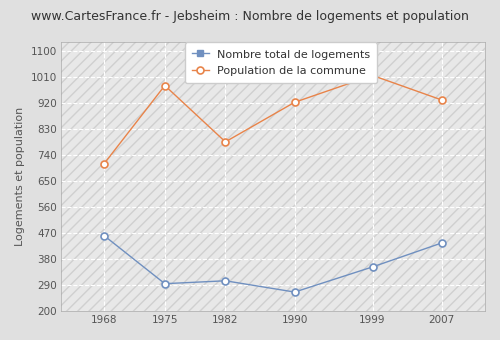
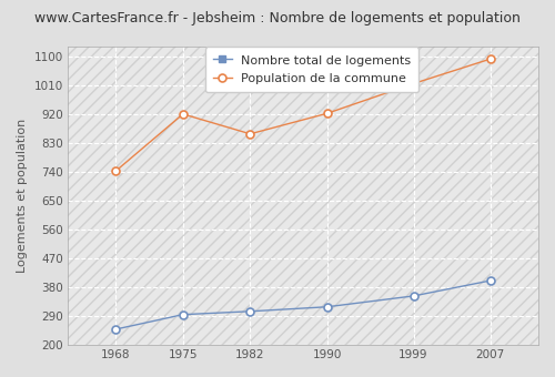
Nombre total de logements/1968: 460 -> 248
Population de la commune/1968: 710 -> 742
Population de la commune/1975: 980 -> 920
Population de la commune/1982: 785 -> 858
Nombre total de logements/1990: 265 -> 318
Nombre total de logements/2007: 435 -> 400
Population de la commune/2007: 930 -> 1092
